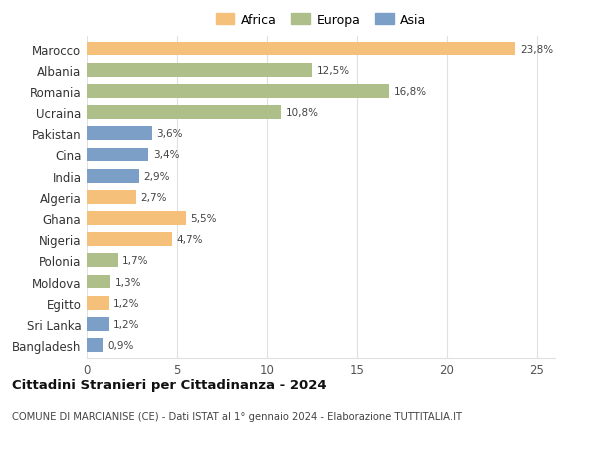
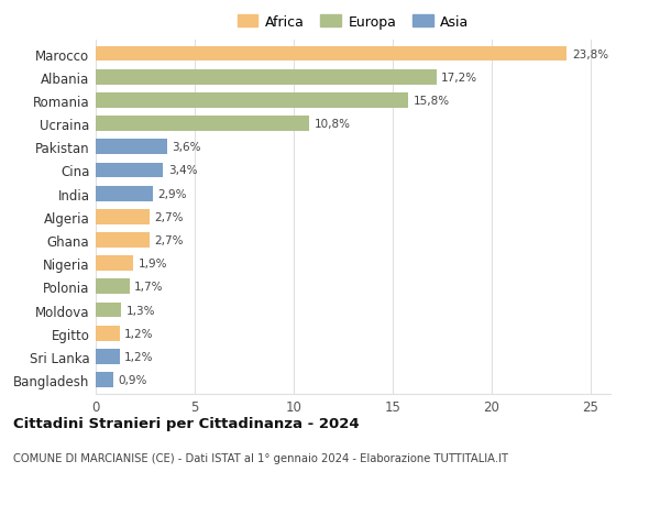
Albania: 12,5% -> 17,2%
Romania: 16,8% -> 15,8%
Ghana: 5,5% -> 2,7%
Nigeria: 4,7% -> 1,9%
